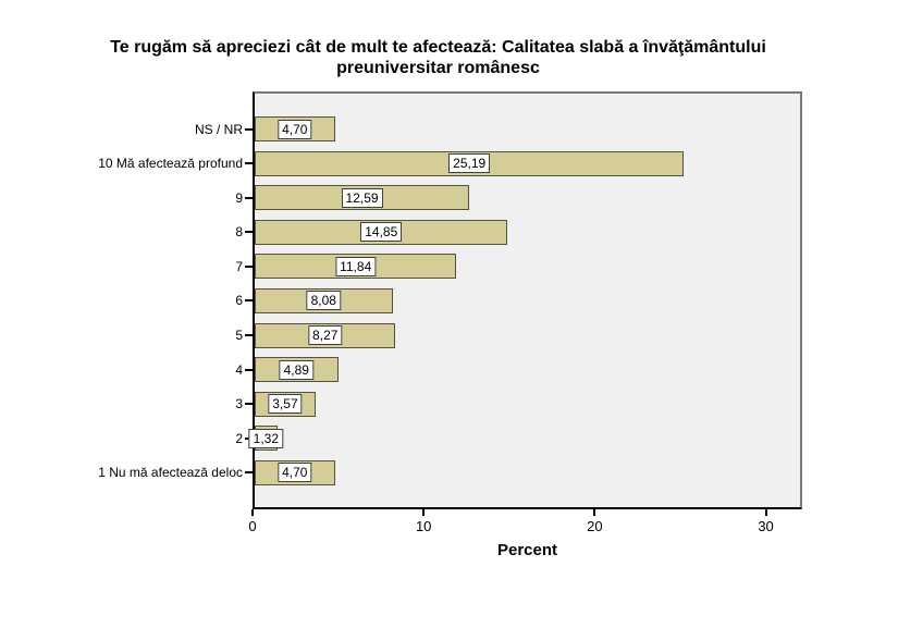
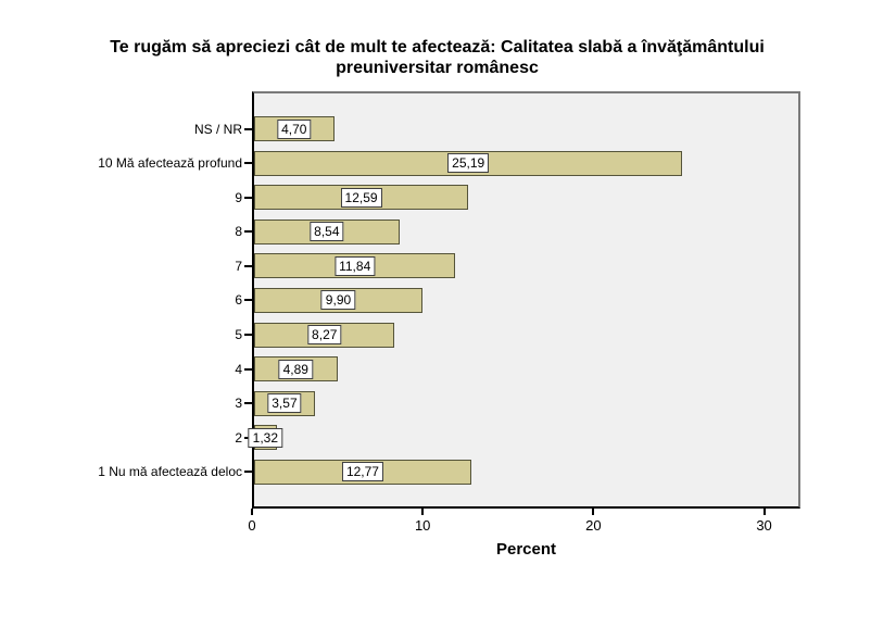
8: 14,85 -> 8,54
6: 8,08 -> 9,90
1 Nu mă afectează deloc: 4,70 -> 12,77
